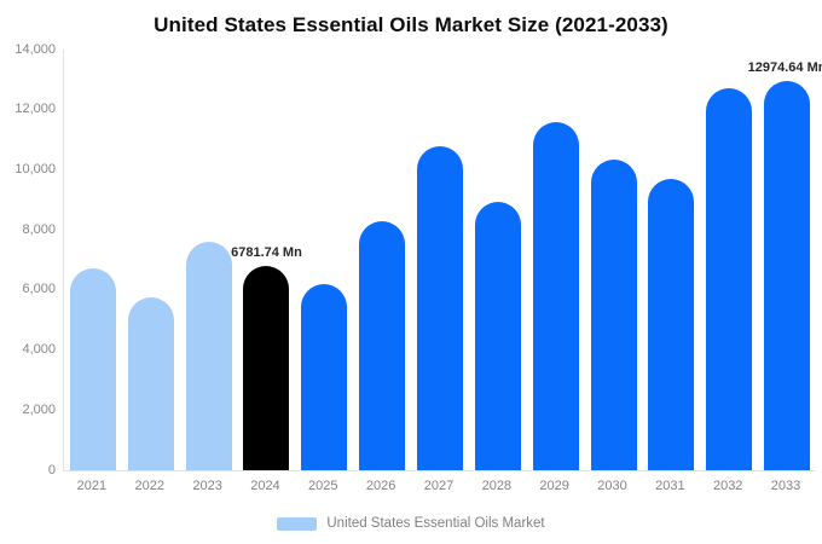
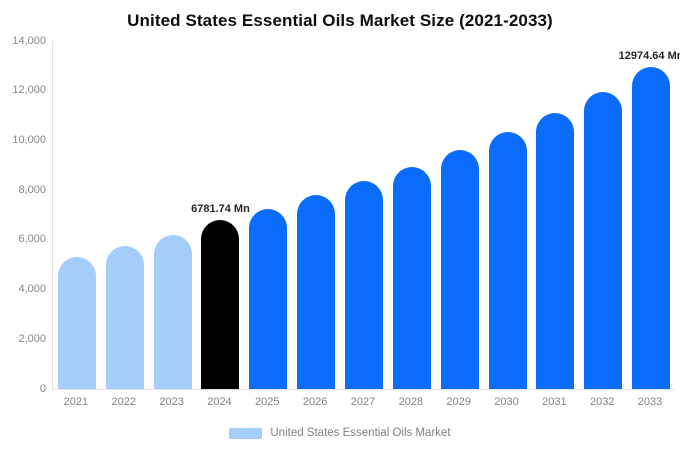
2021: 6700 -> 5300
2023: 7600 -> 6200
2025: 6200 -> 7200
2026: 8300 -> 7800
2027: 10800 -> 8400
2029: 11600 -> 9600
2031: 9700 -> 11100
2032: 12700 -> 12000
